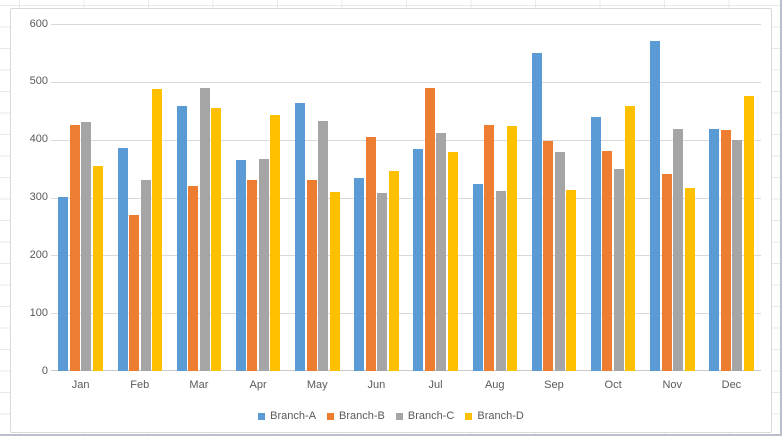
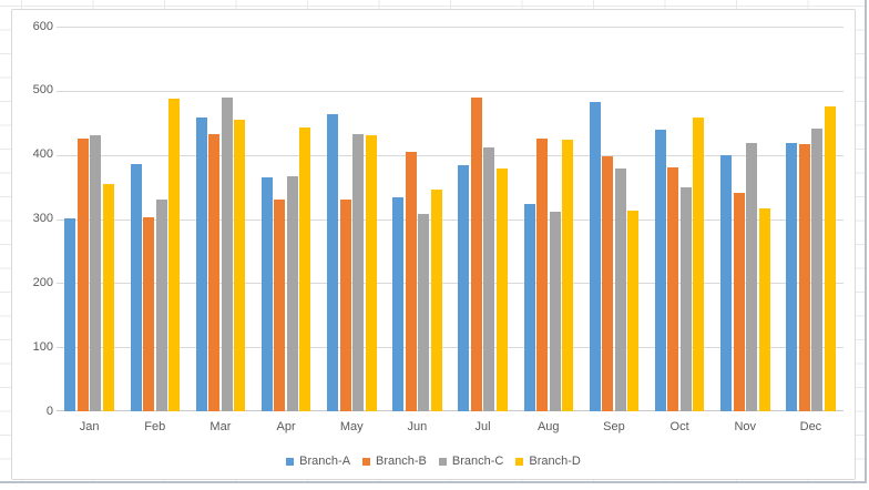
Branch-B/Feb: 270 -> 300
Branch-B/Mar: 320 -> 430
Branch-D/May: 310 -> 430
Branch-A/Sep: 550 -> 480
Branch-A/Nov: 570 -> 400
Branch-C/Dec: 400 -> 440
